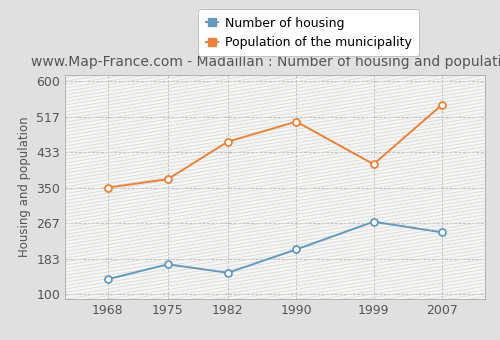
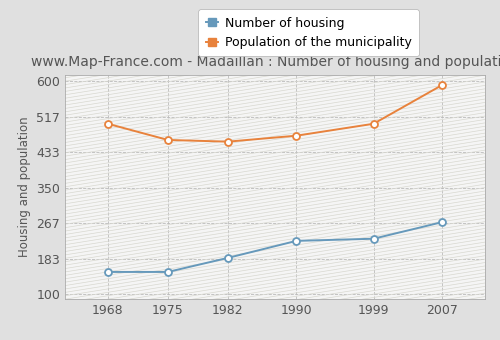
Number of housing/1968: 135 -> 152
Population of the municipality/1968: 350 -> 500
Number of housing/1975: 170 -> 152
Population of the municipality/1975: 370 -> 462
Number of housing/1982: 150 -> 185
Number of housing/1990: 205 -> 225
Population of the municipality/1990: 505 -> 472
Number of housing/1999: 270 -> 230
Population of the municipality/1999: 405 -> 500
Number of housing/2007: 245 -> 269
Population of the municipality/2007: 545 -> 591
